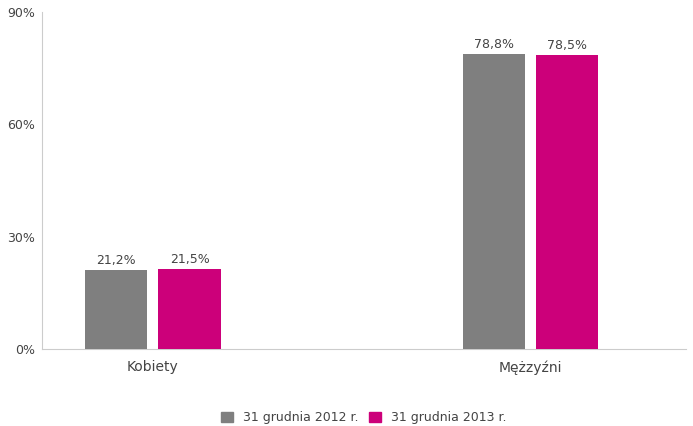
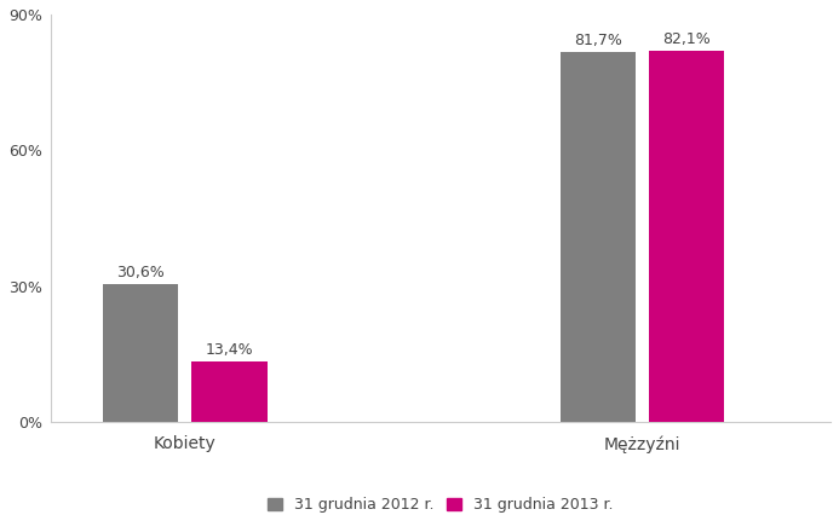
31 grudnia 2012 r./Kobiety: 21,2% -> 30,6%
31 grudnia 2013 r./Kobiety: 21,5% -> 13,4%
31 grudnia 2012 r./Mężzyźni: 78,8% -> 81,7%
31 grudnia 2013 r./Mężzyźni: 78,5% -> 82,1%
